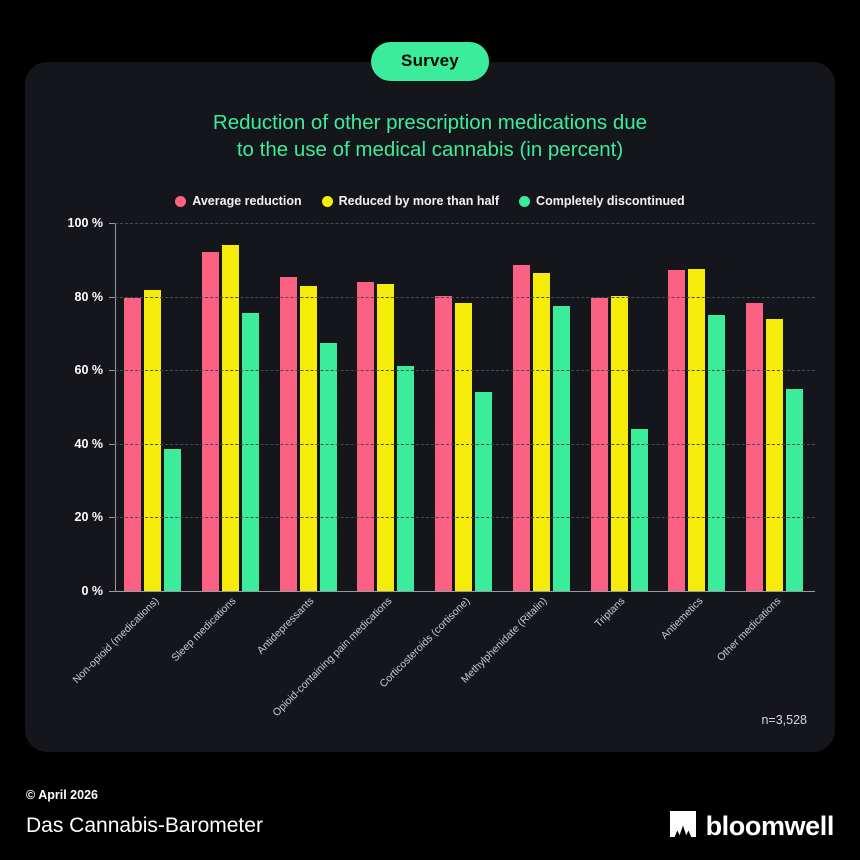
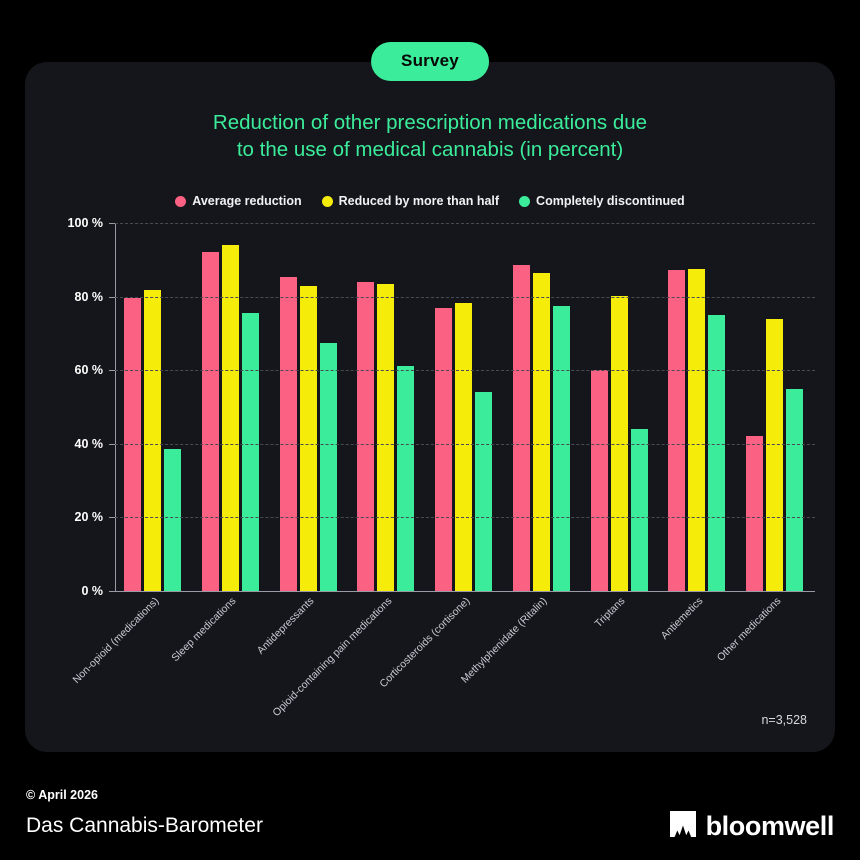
Average reduction/Corticosteroids (cortisone): 80% -> 77%
Average reduction/Triptans: 80% -> 60%
Average reduction/Other medications: 78% -> 42%
